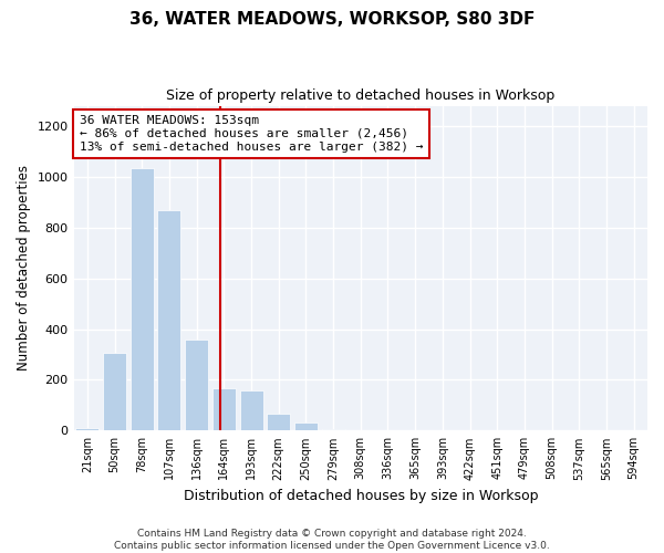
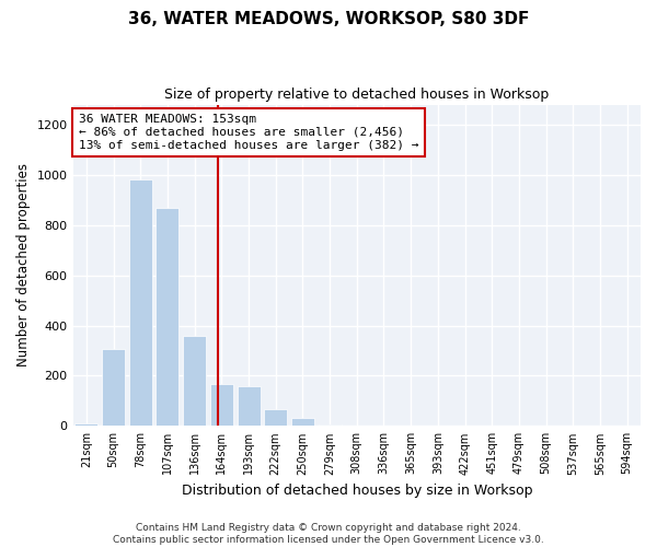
78sqm: 1035 -> 980
